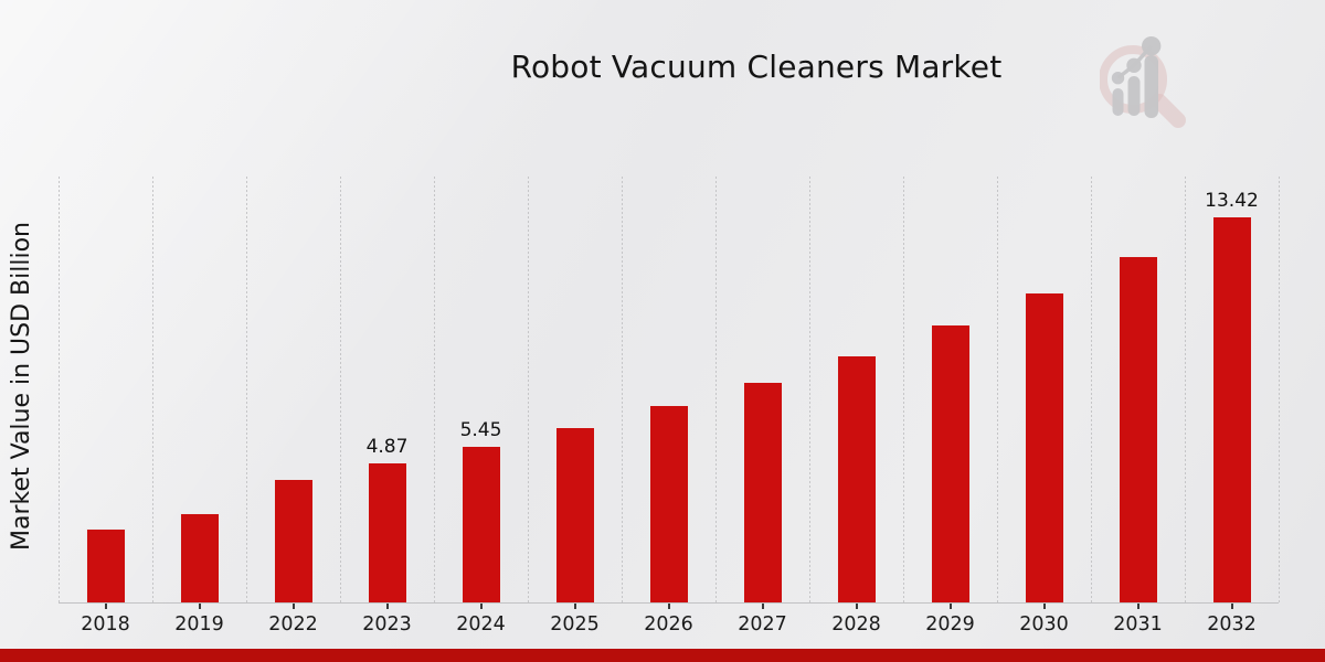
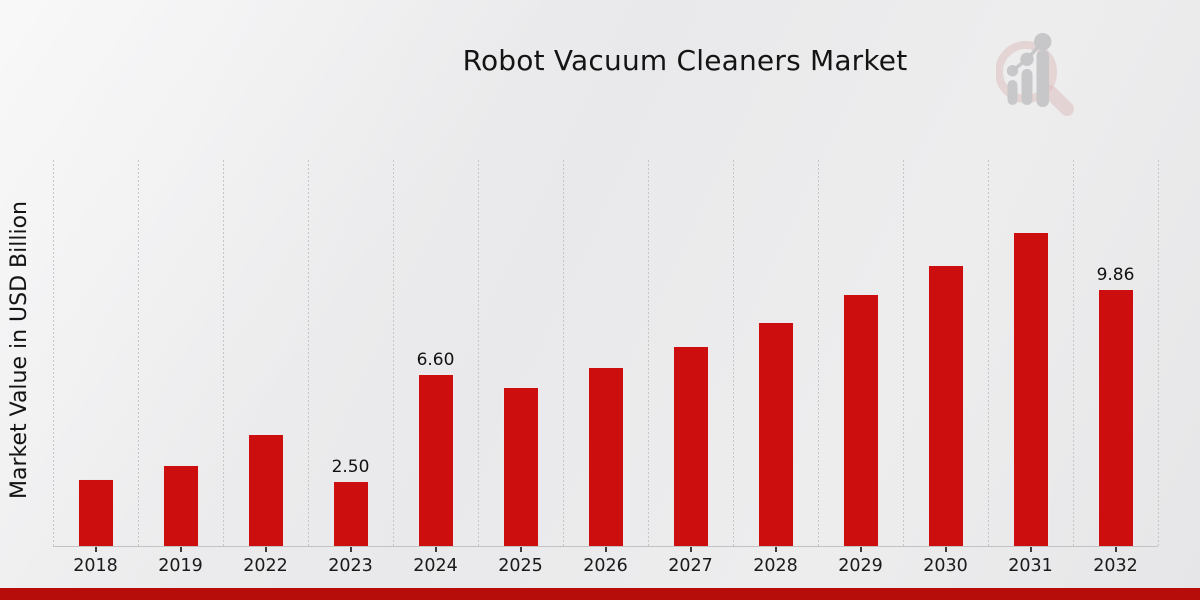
2023: 4.87 -> 2.50
2024: 5.45 -> 6.60
2032: 13.42 -> 9.86
